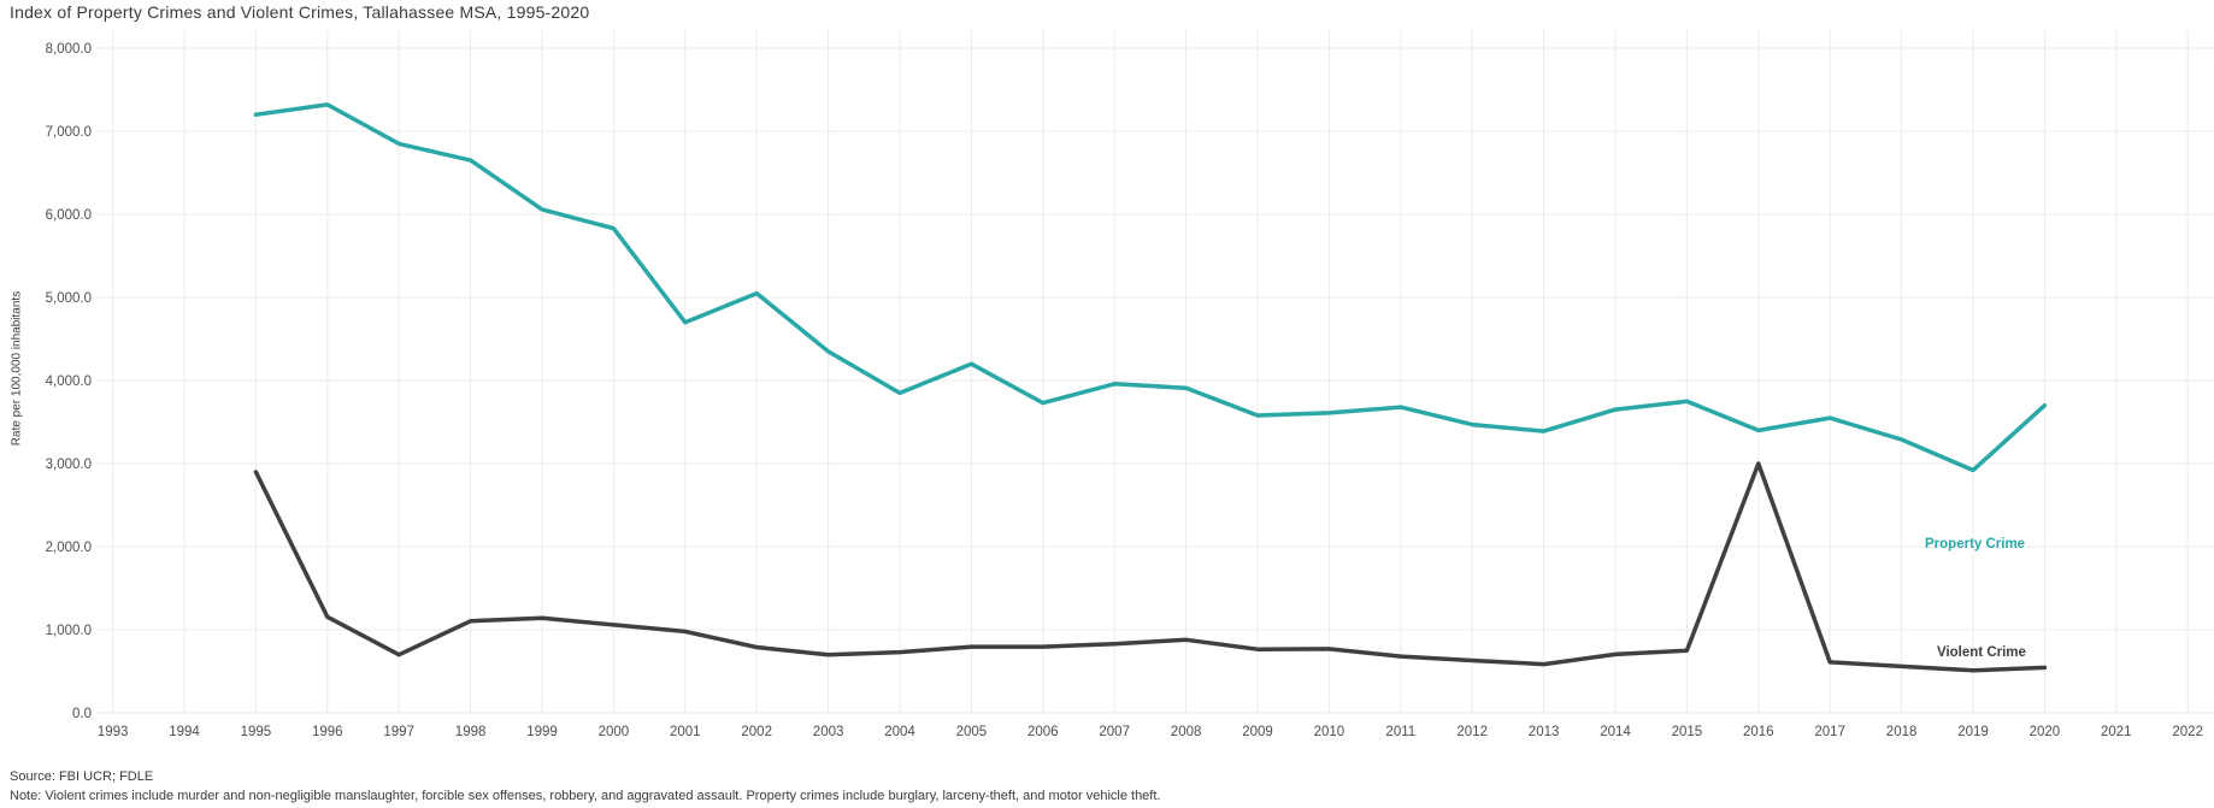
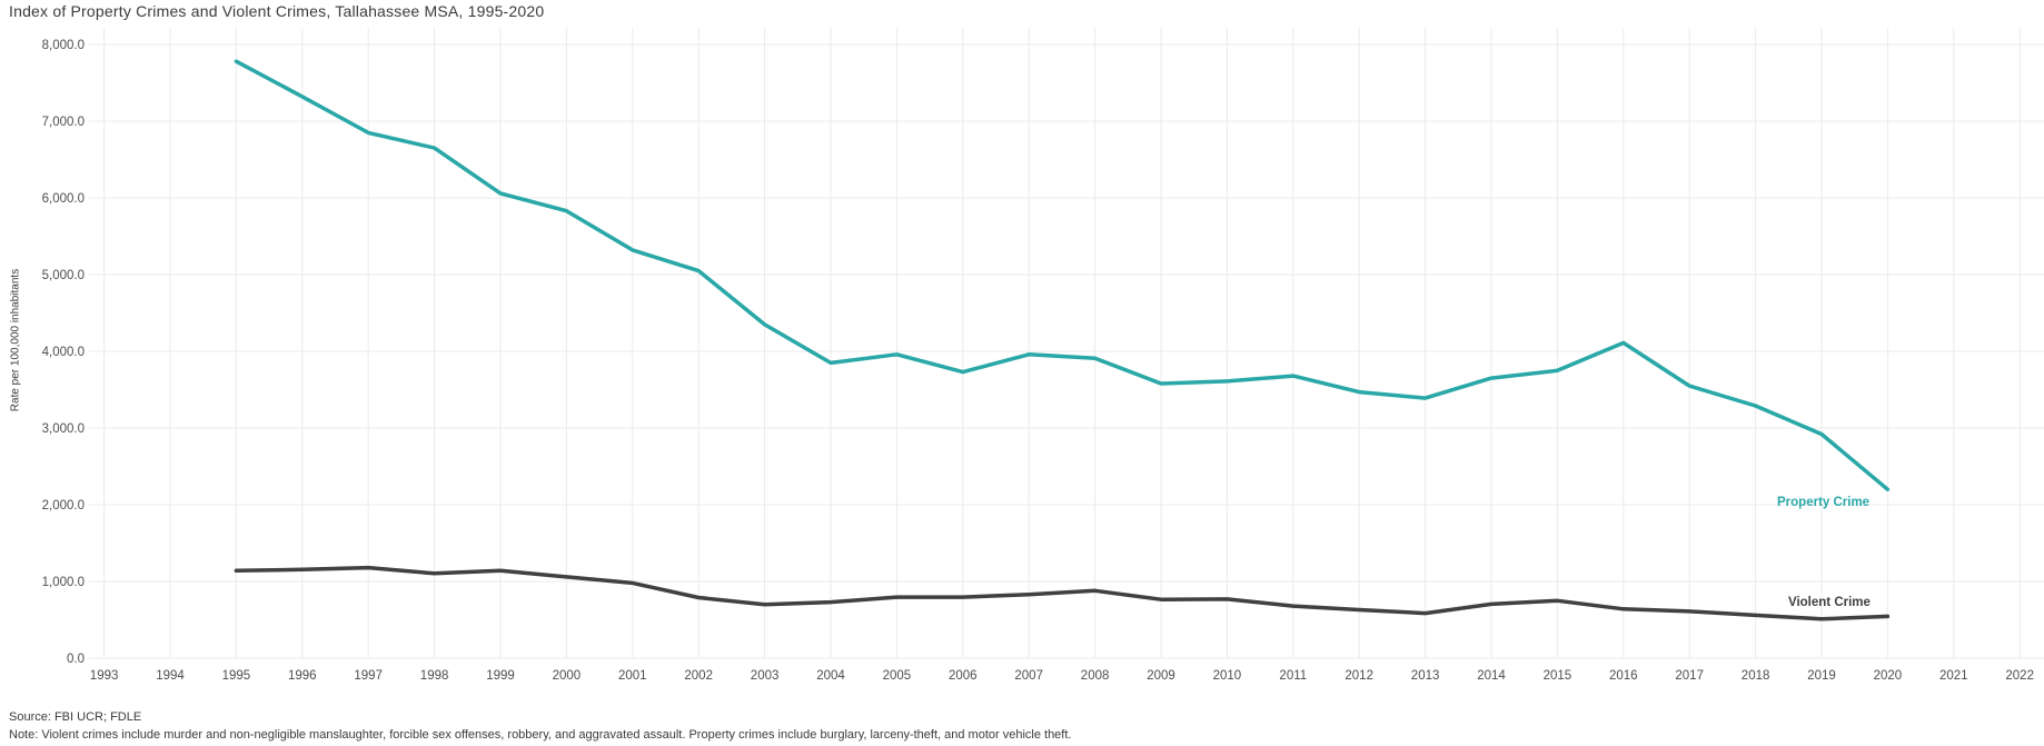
Property Crime/1995: 7200 -> 7800
Violent Crime/1995: 2900 -> 1100
Violent Crime/1997: 700 -> 1200
Property Crime/2001: 4700 -> 5300
Property Crime/2005: 4200 -> 4000
Property Crime/2016: 3400 -> 4100
Violent Crime/2016: 3000 -> 600
Property Crime/2020: 3700 -> 2200
